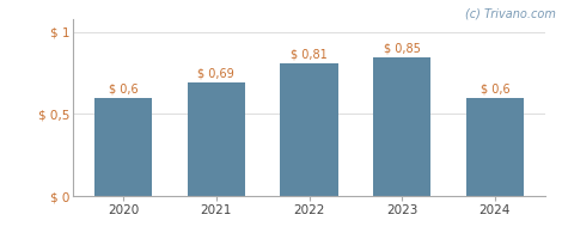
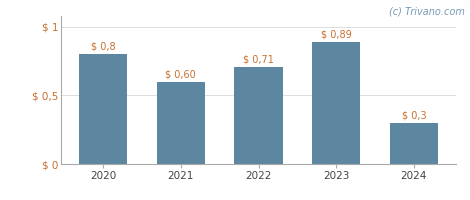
2020: 0,6 -> 0,8
2021: 0,69 -> 0,60
2022: 0,81 -> 0,71
2023: 0,85 -> 0,89
2024: 0,6 -> 0,3
